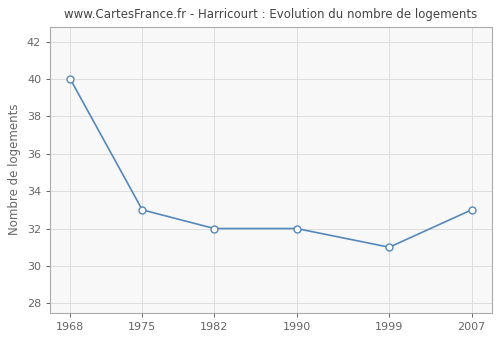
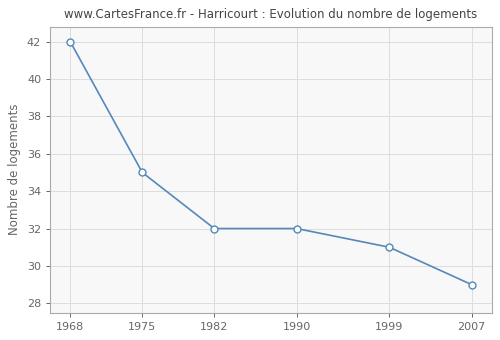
1968: 40 -> 42
1975: 33 -> 35
2007: 33 -> 29
